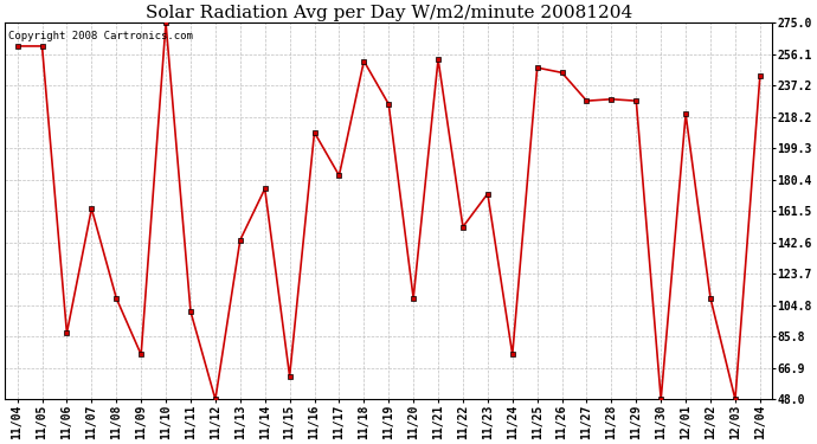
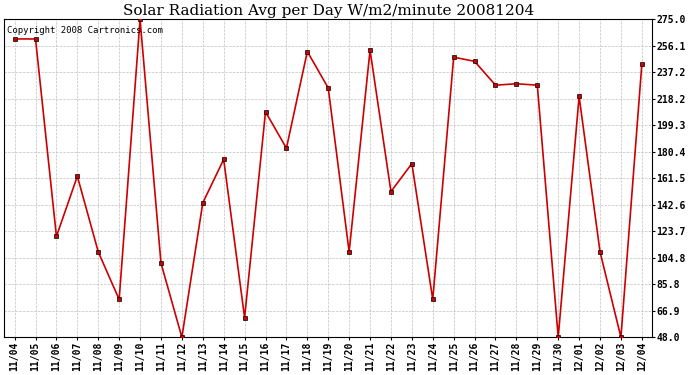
11/06: 88 -> 120
